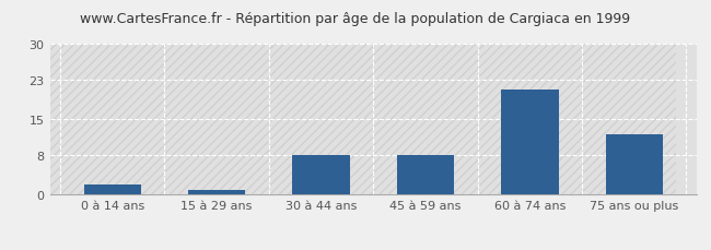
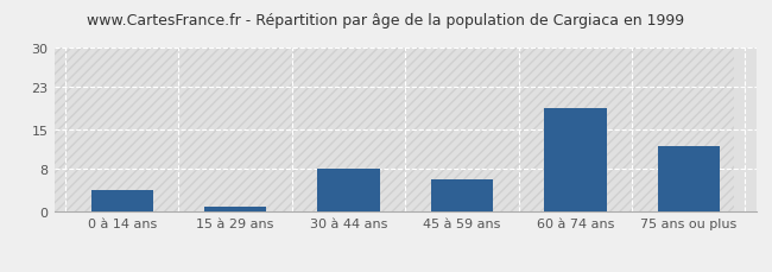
0 à 14 ans: 2 -> 4
45 à 59 ans: 8 -> 6
60 à 74 ans: 21 -> 19
